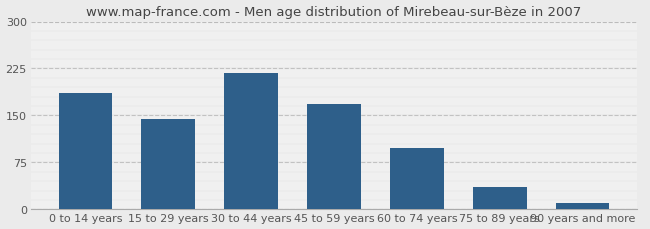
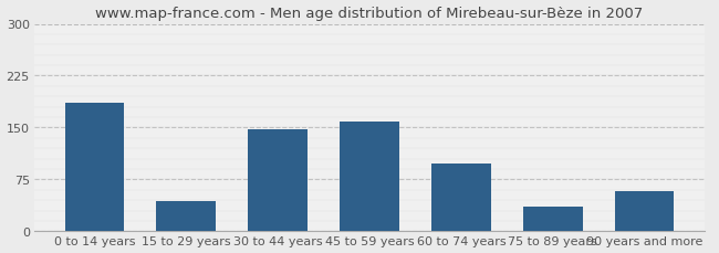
15 to 29 years: 145 -> 44
30 to 44 years: 218 -> 148
45 to 59 years: 168 -> 158
90 years and more: 10 -> 58
